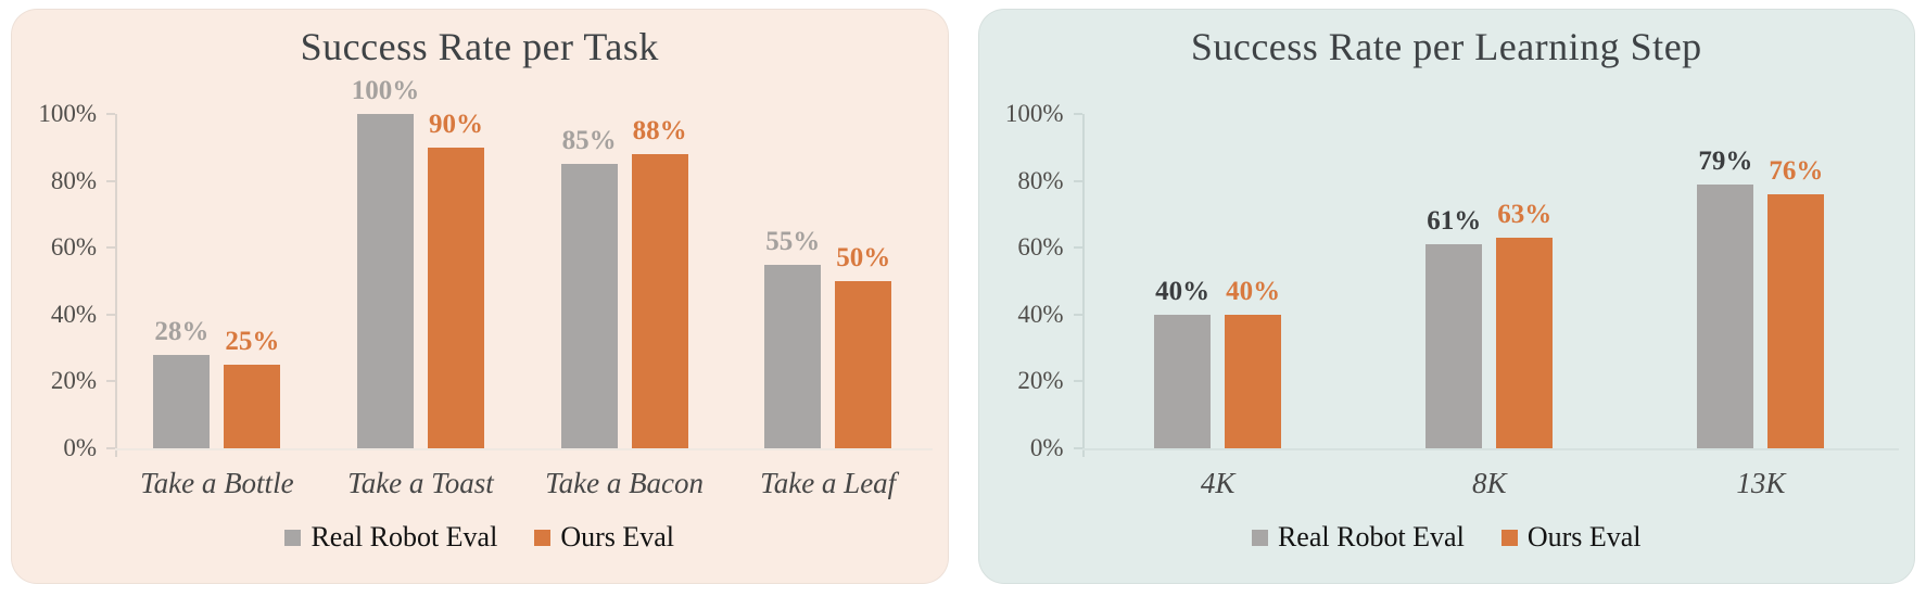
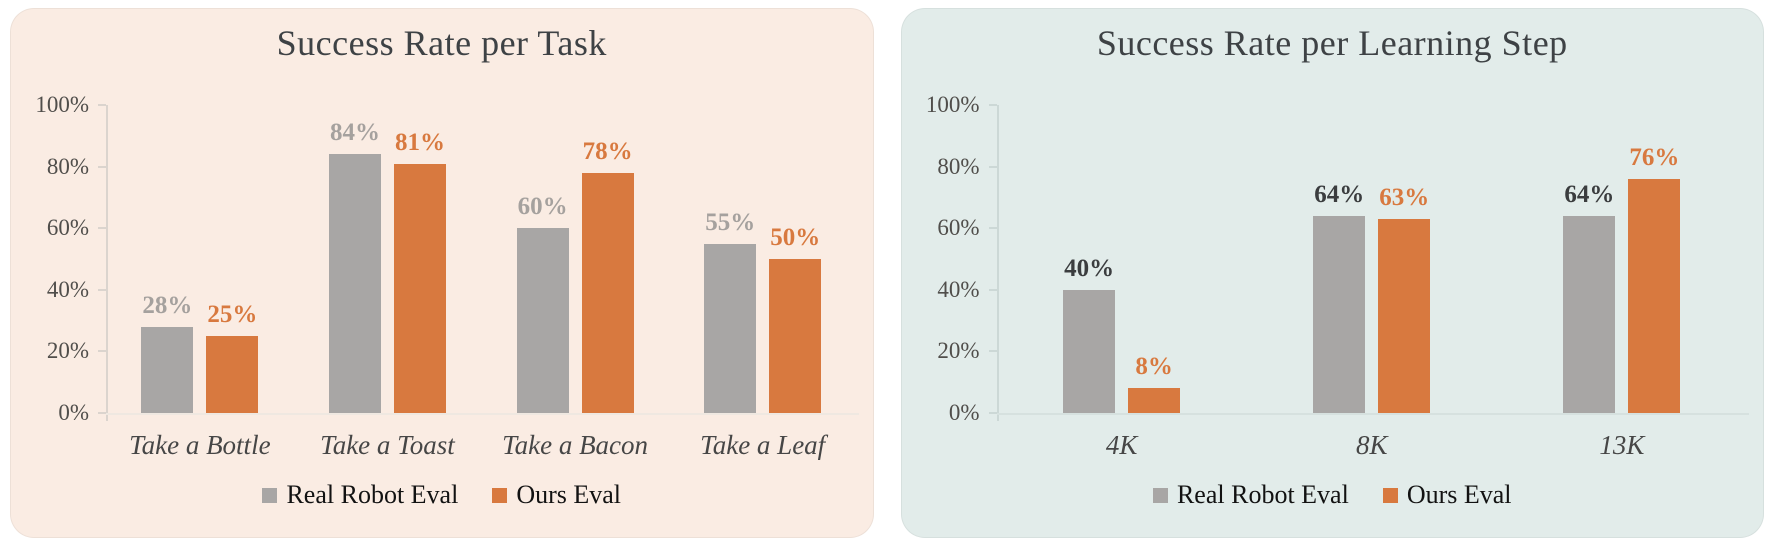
Success Rate per Task/Real Robot Eval/Take a Toast: 100% -> 84%
Success Rate per Task/Ours Eval/Take a Toast: 90% -> 81%
Success Rate per Task/Real Robot Eval/Take a Bacon: 85% -> 60%
Success Rate per Task/Ours Eval/Take a Bacon: 88% -> 78%
Success Rate per Learning Step/Ours Eval/4K: 40% -> 8%
Success Rate per Learning Step/Real Robot Eval/8K: 61% -> 64%
Success Rate per Learning Step/Real Robot Eval/13K: 79% -> 64%
